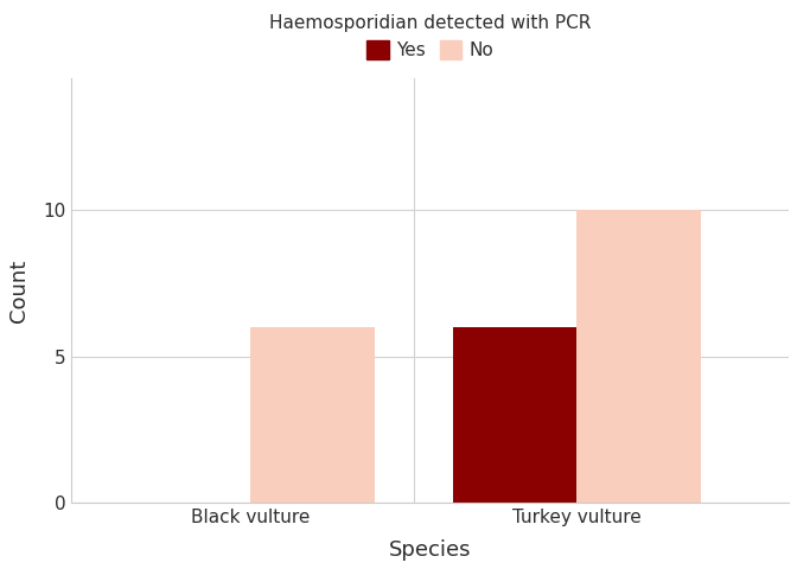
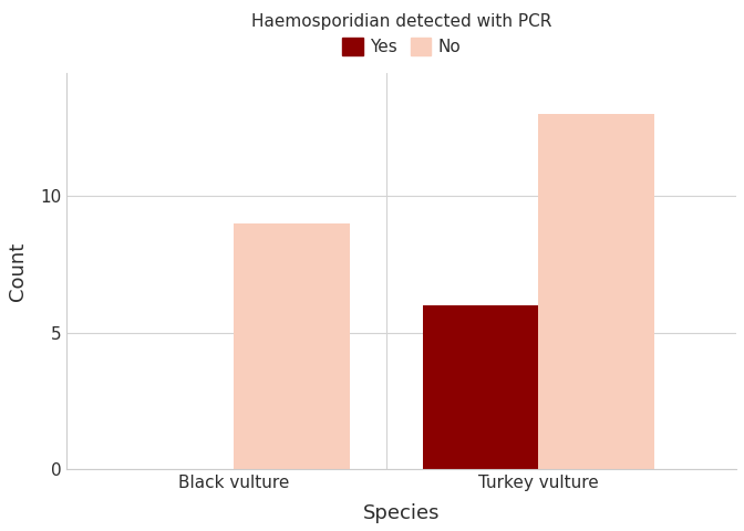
No/Black vulture: 6 -> 9
No/Turkey vulture: 10 -> 13
